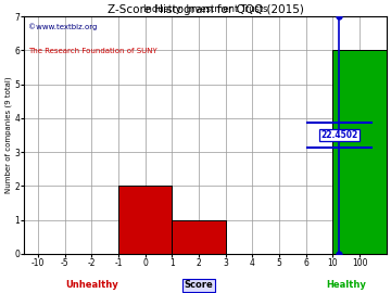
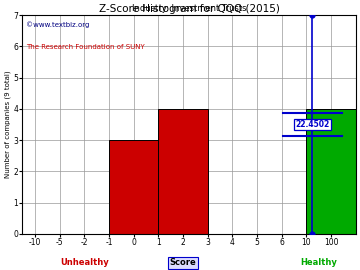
0: 2 -> 3
2: 1 -> 4
100: 6 -> 4
